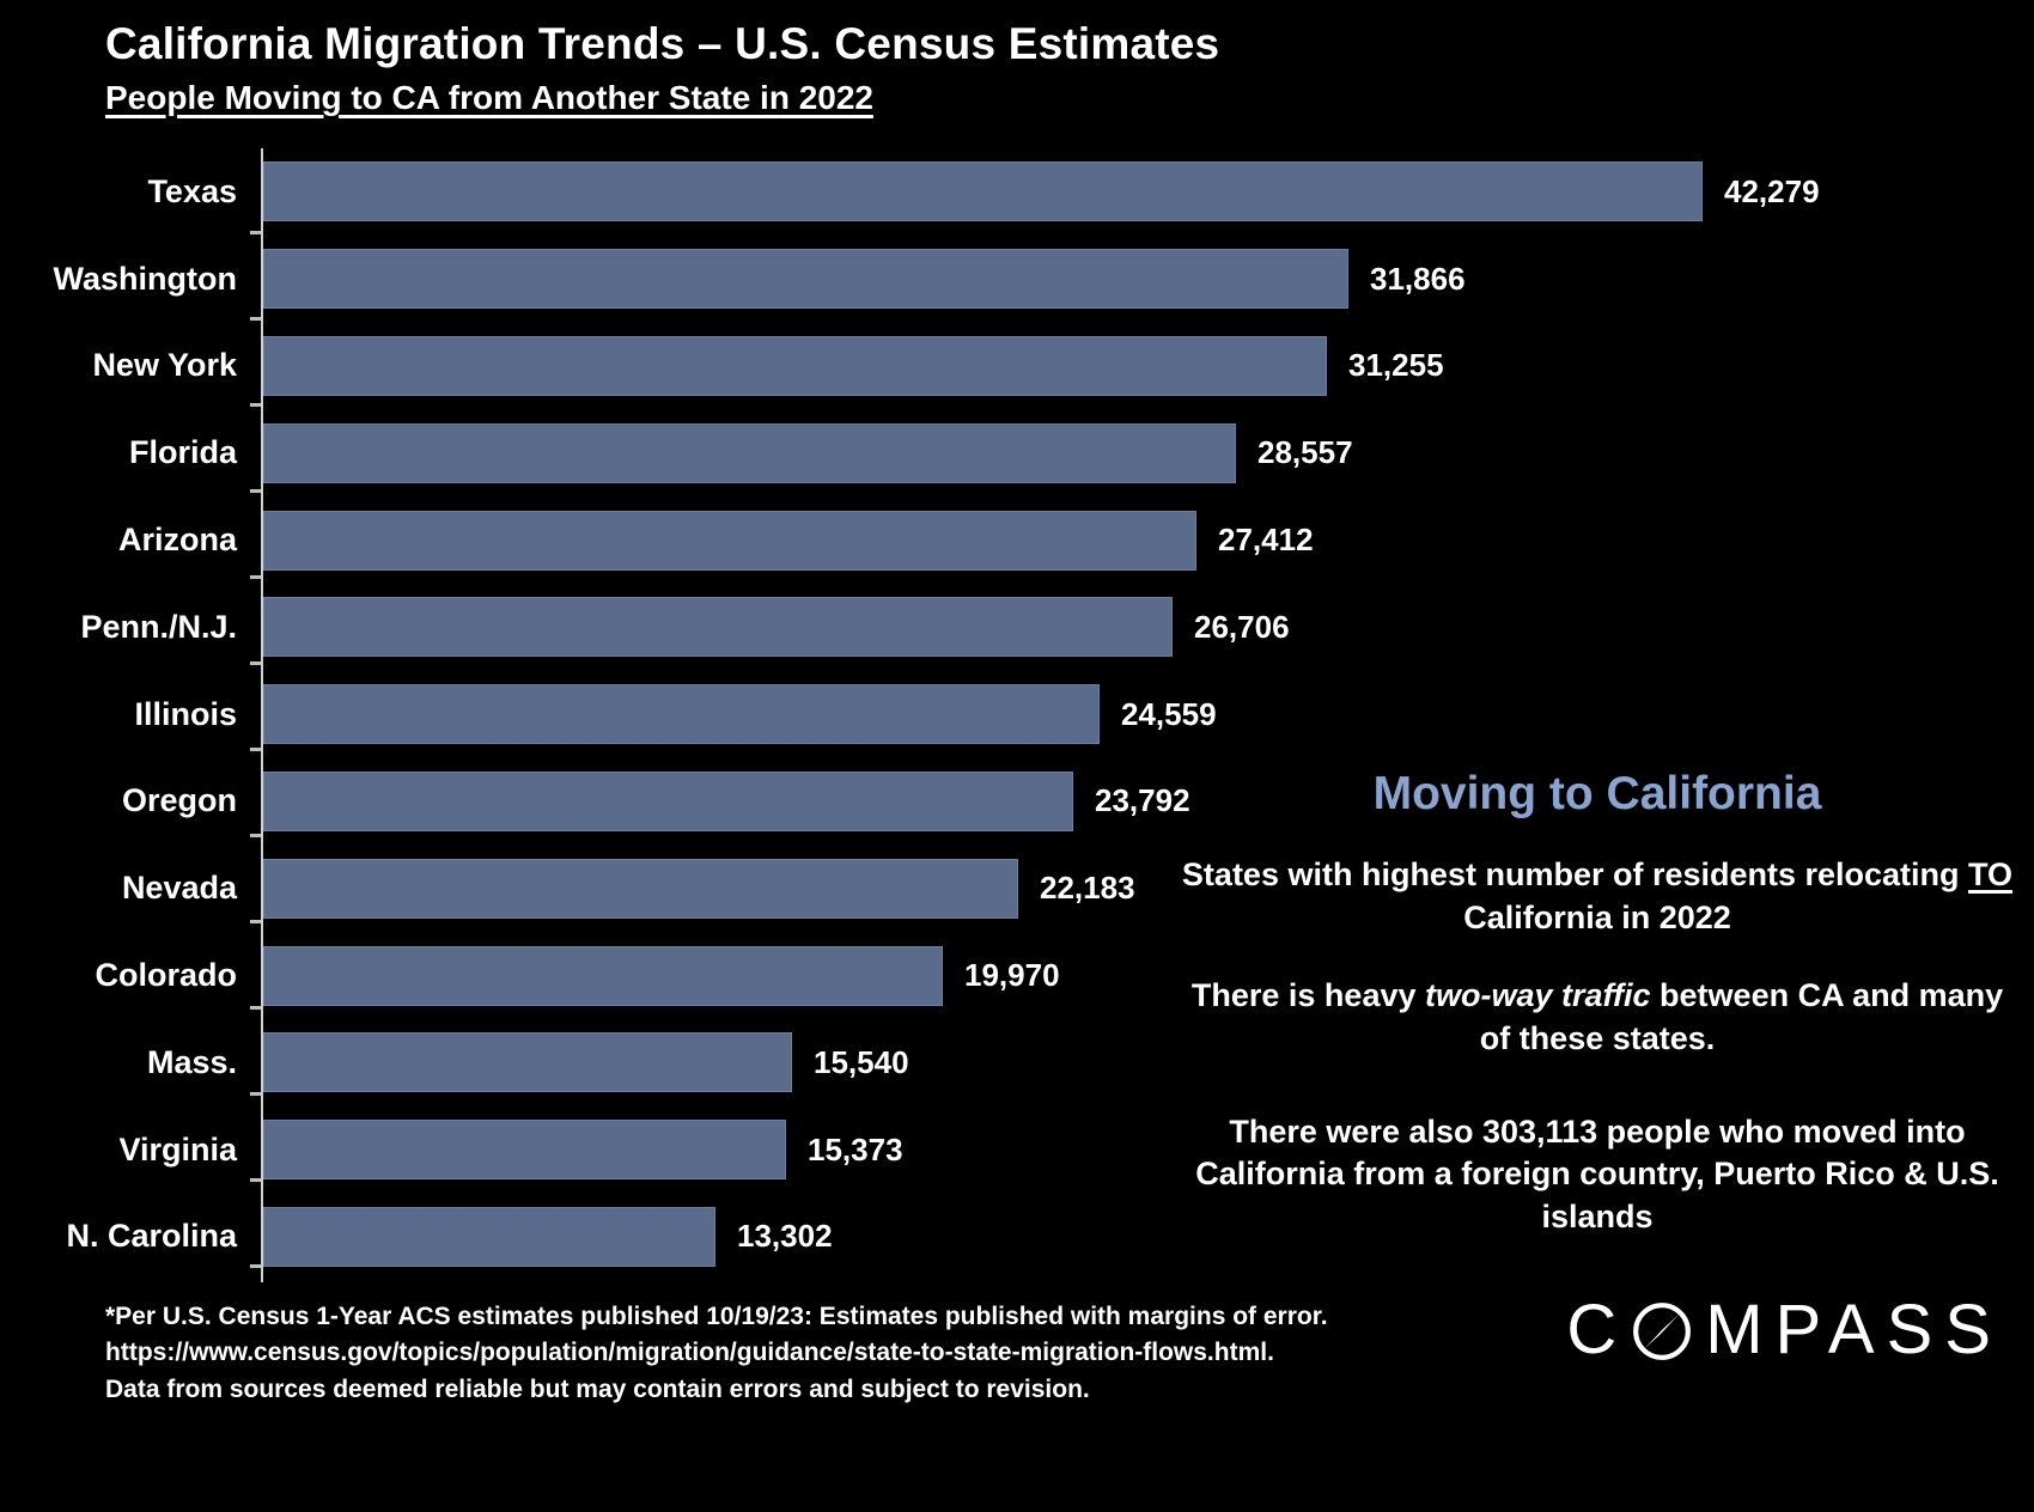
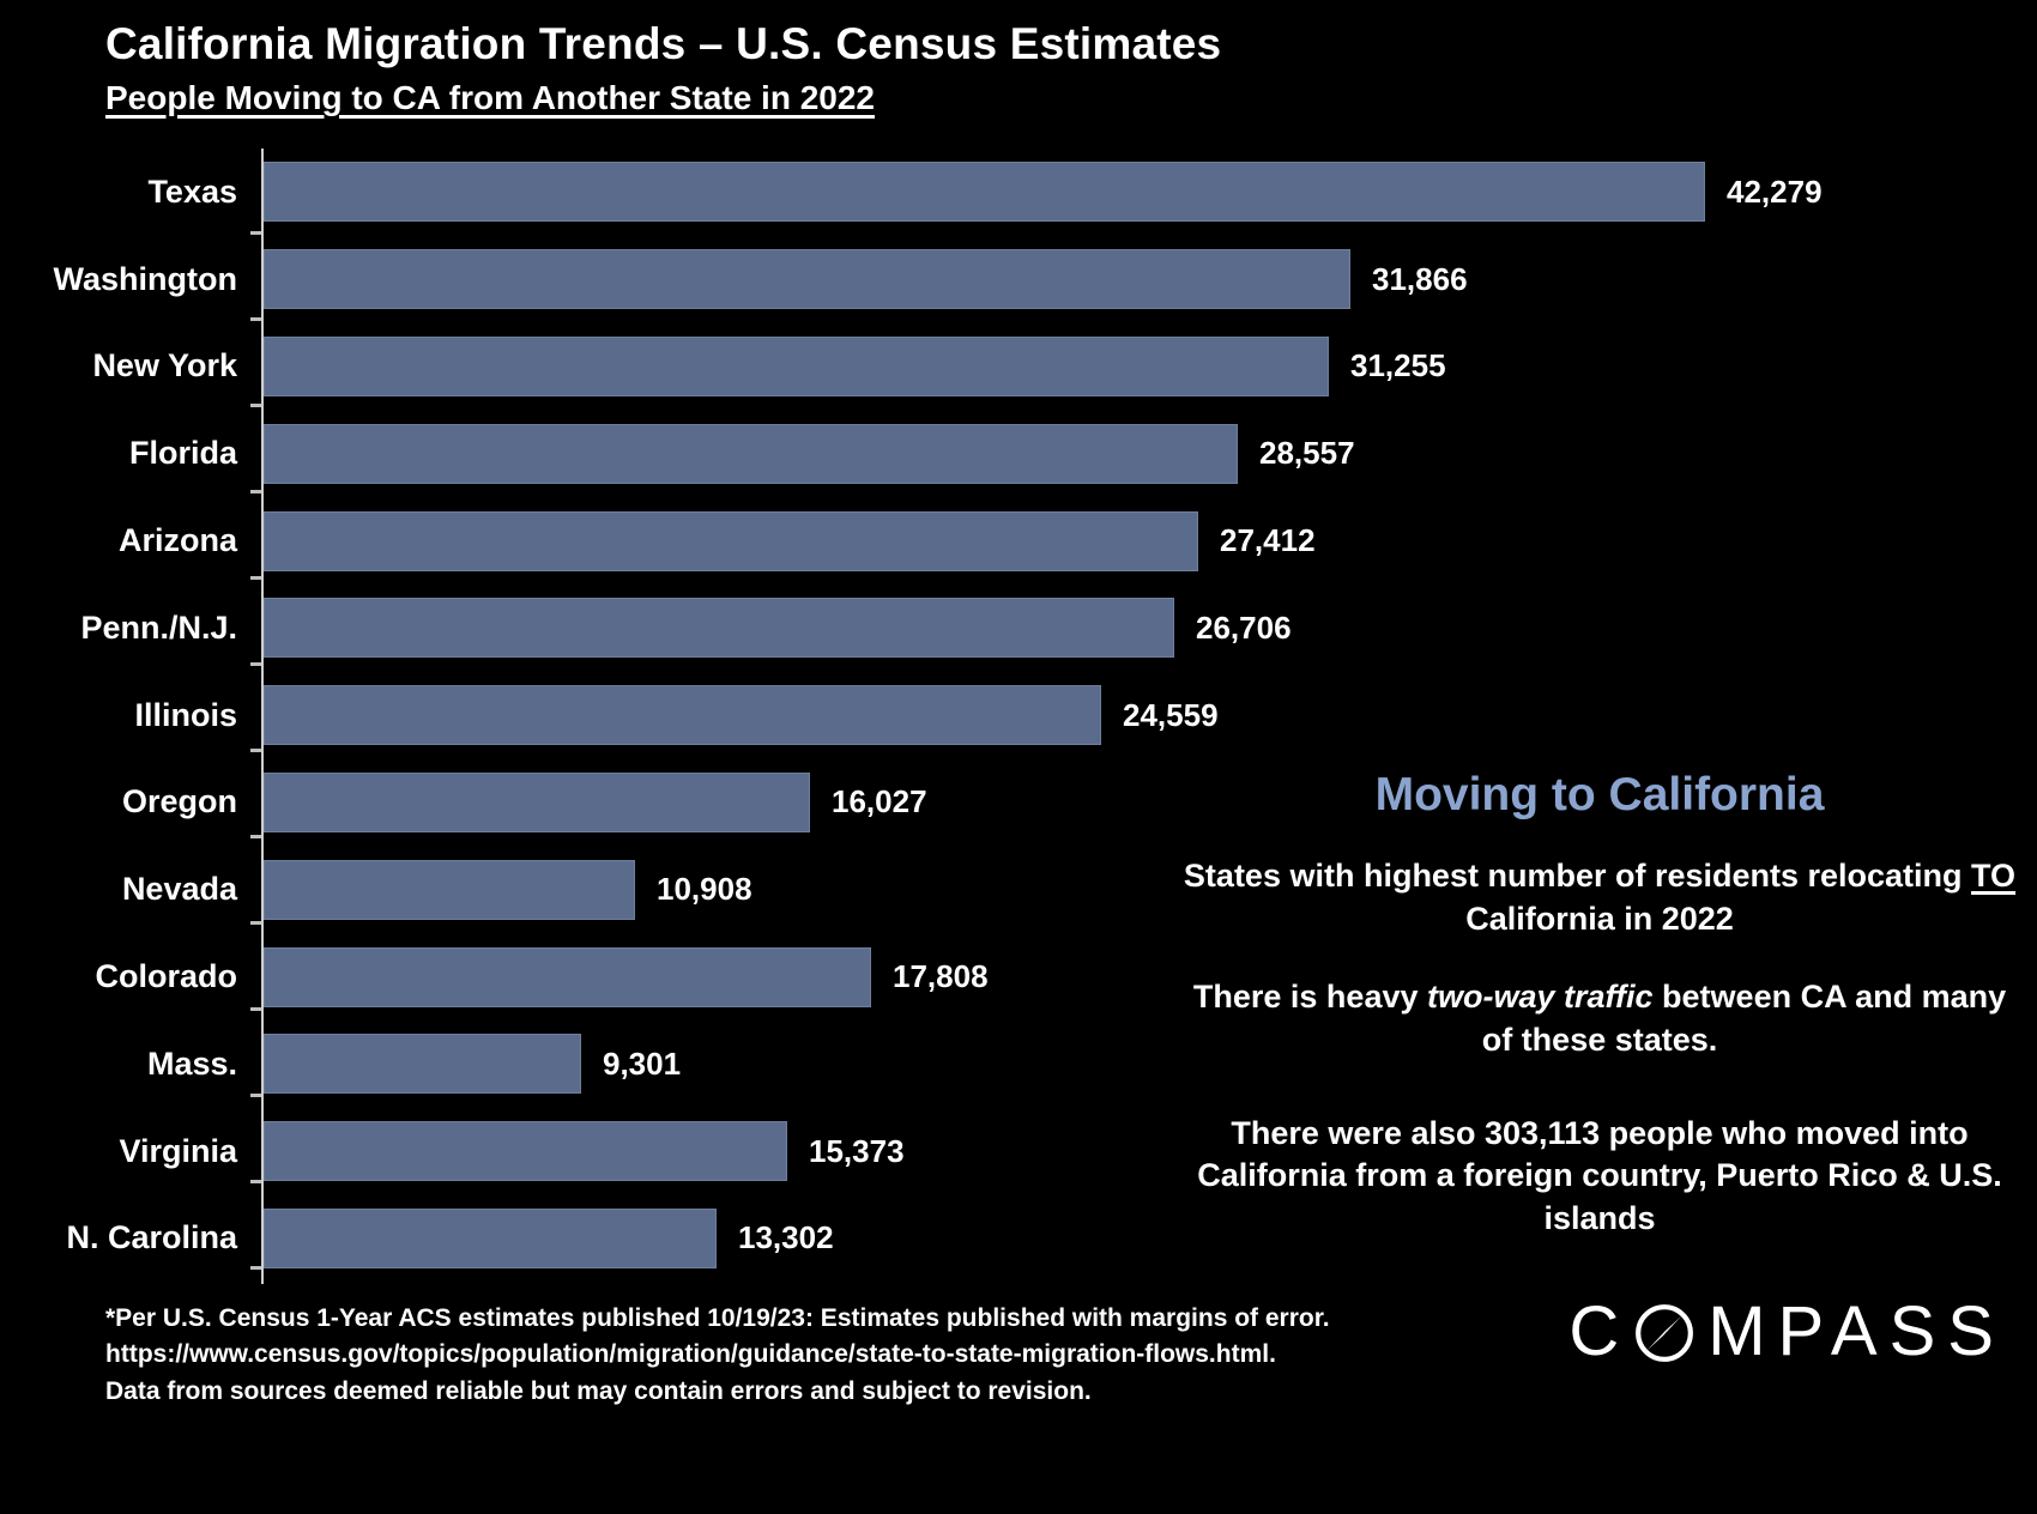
Oregon: 23,792 -> 16,027
Nevada: 22,183 -> 10,908
Colorado: 19,970 -> 17,808
Mass.: 15,540 -> 9,301
